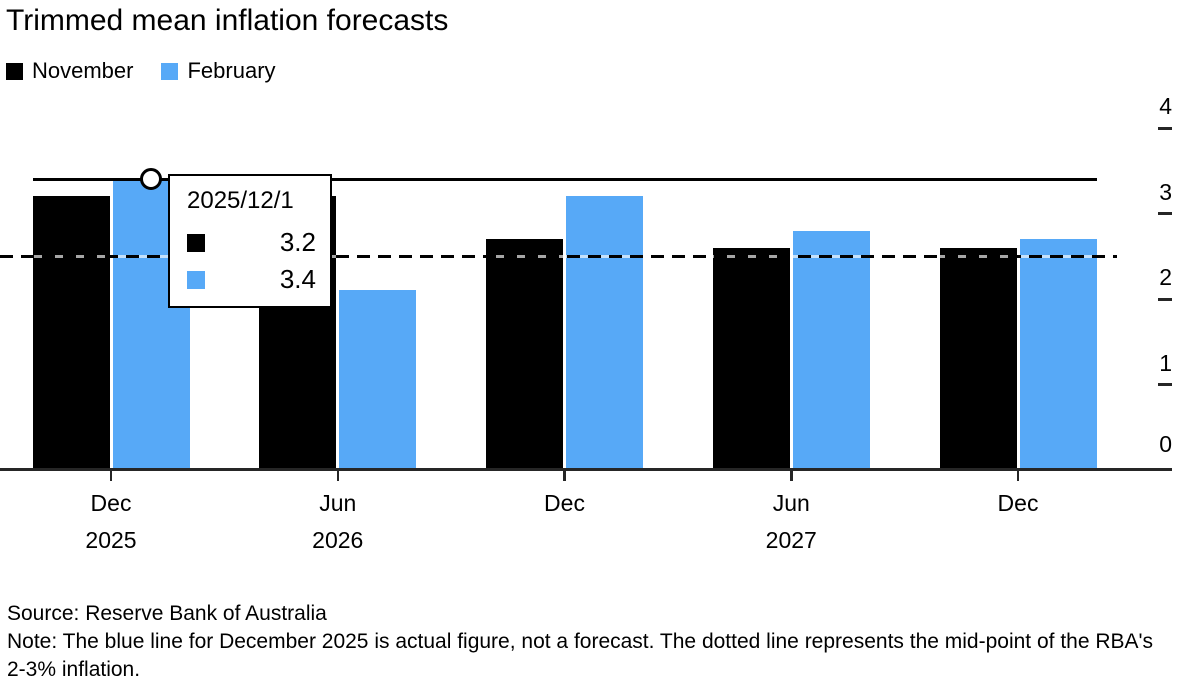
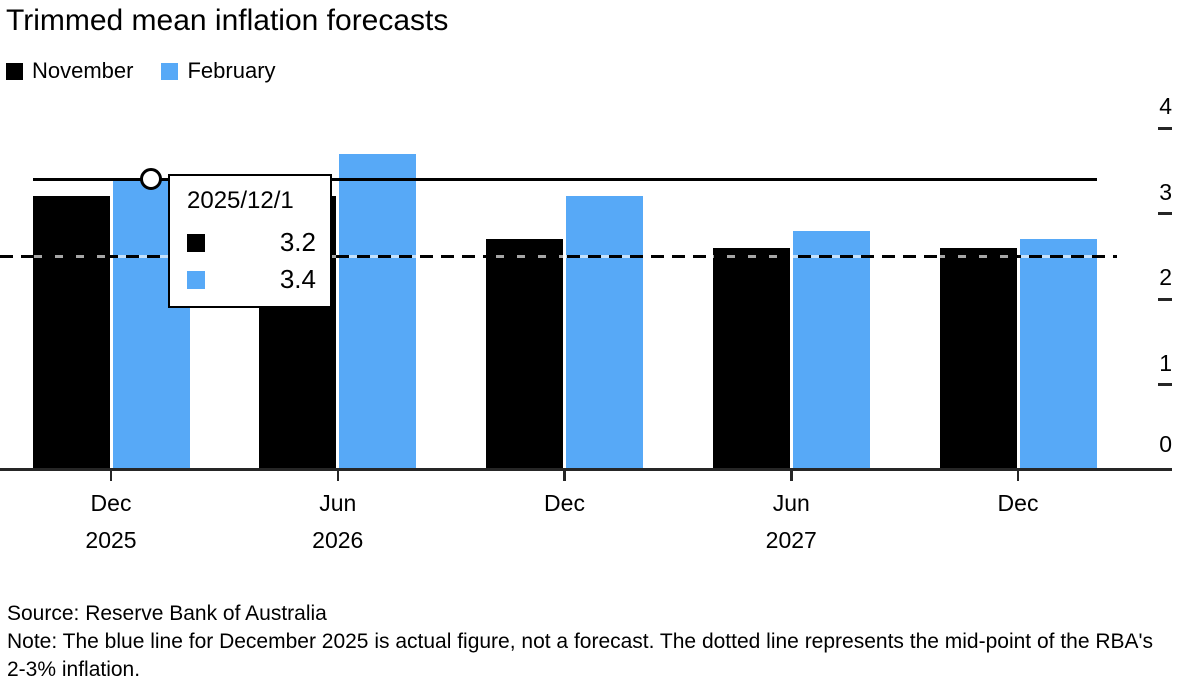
February/Jun 2026: 2.1 -> 3.7
